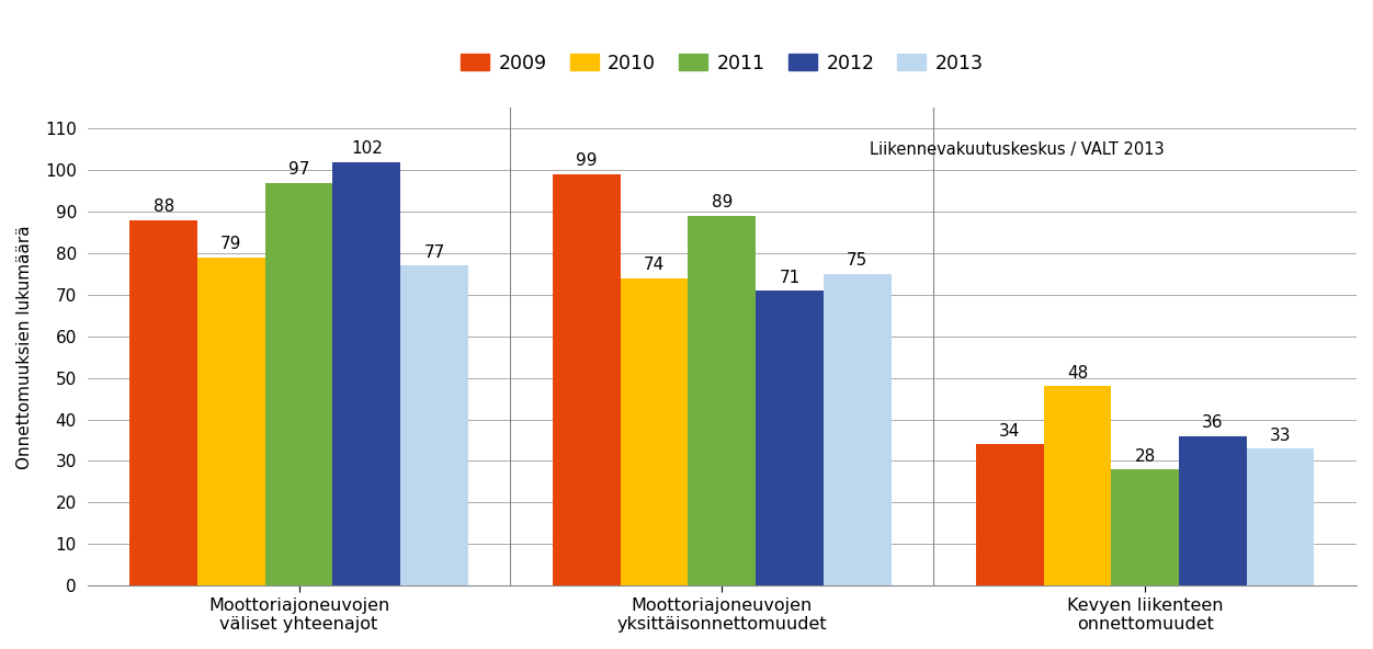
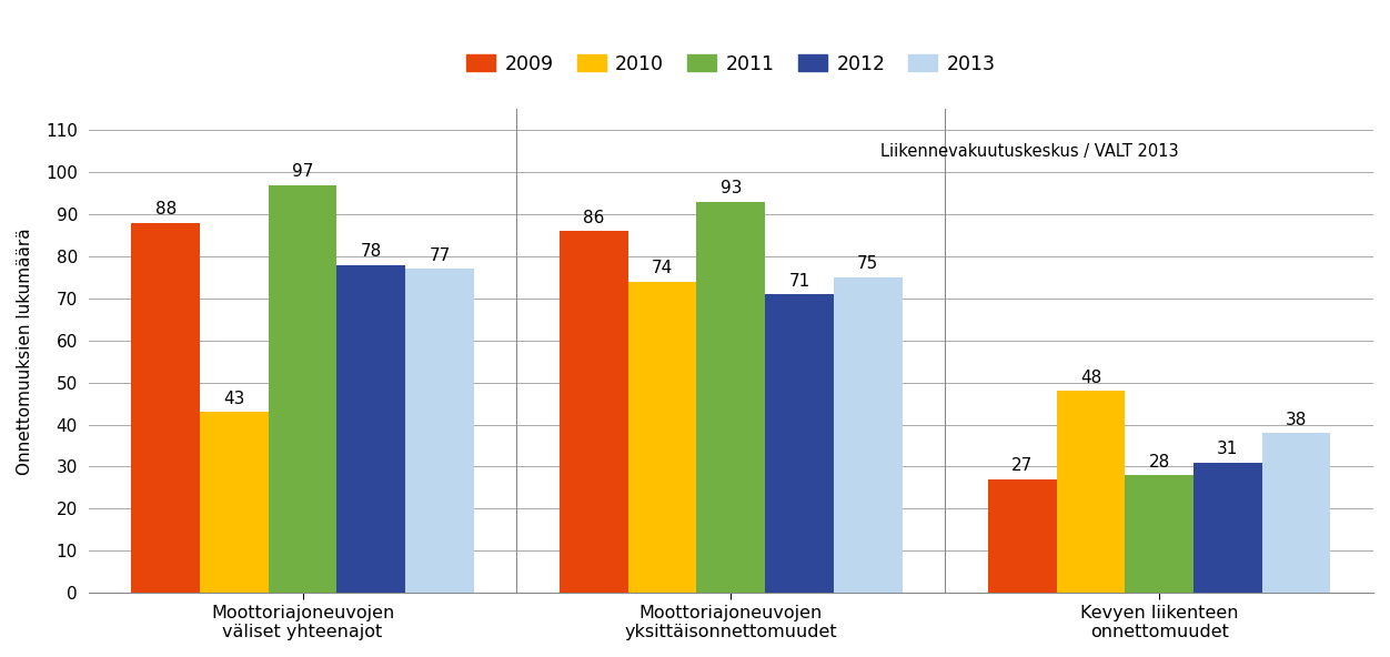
2010/Moottoriajoneuvojen väliset yhteenajot: 79 -> 43
2012/Moottoriajoneuvojen väliset yhteenajot: 102 -> 78
2009/Moottoriajoneuvojen yksittäisonnettomuudet: 99 -> 86
2011/Moottoriajoneuvojen yksittäisonnettomuudet: 89 -> 93
2009/Kevyen liikenteen onnettomuudet: 34 -> 27
2012/Kevyen liikenteen onnettomuudet: 36 -> 31
2013/Kevyen liikenteen onnettomuudet: 33 -> 38
